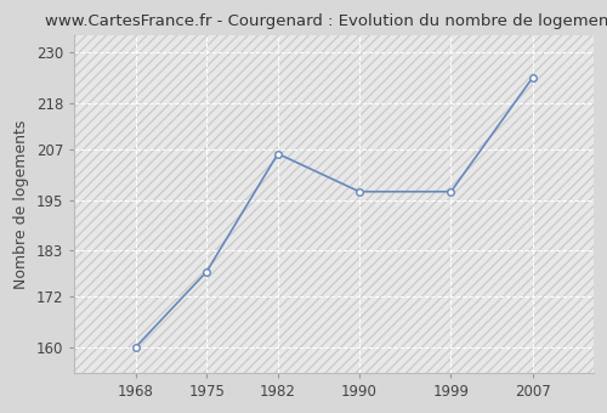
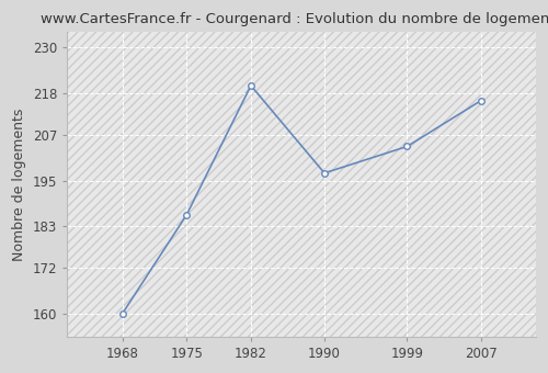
1975: 178 -> 186
1982: 206 -> 220
1999: 197 -> 204
2007: 224 -> 216
